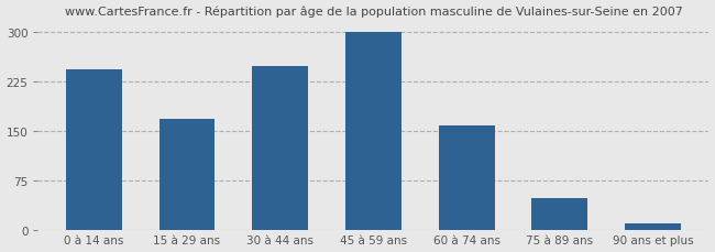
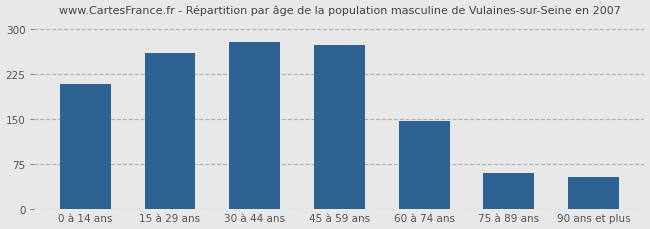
0 à 14 ans: 243 -> 208
15 à 29 ans: 168 -> 260
30 à 44 ans: 248 -> 278
45 à 59 ans: 300 -> 274
60 à 74 ans: 158 -> 146
75 à 89 ans: 47 -> 60
90 ans et plus: 10 -> 52
